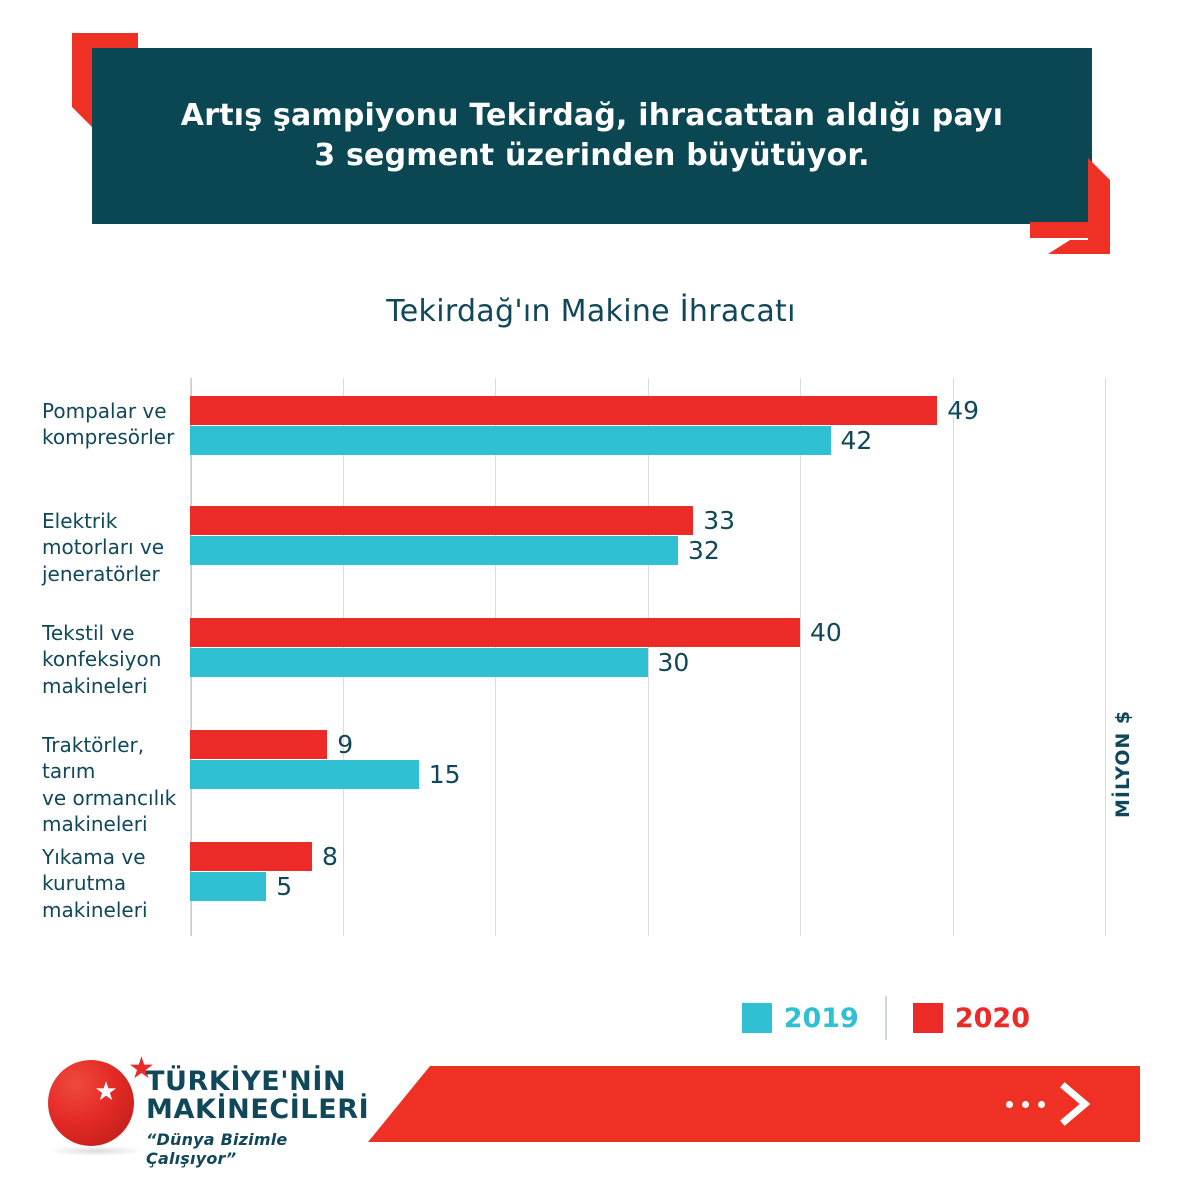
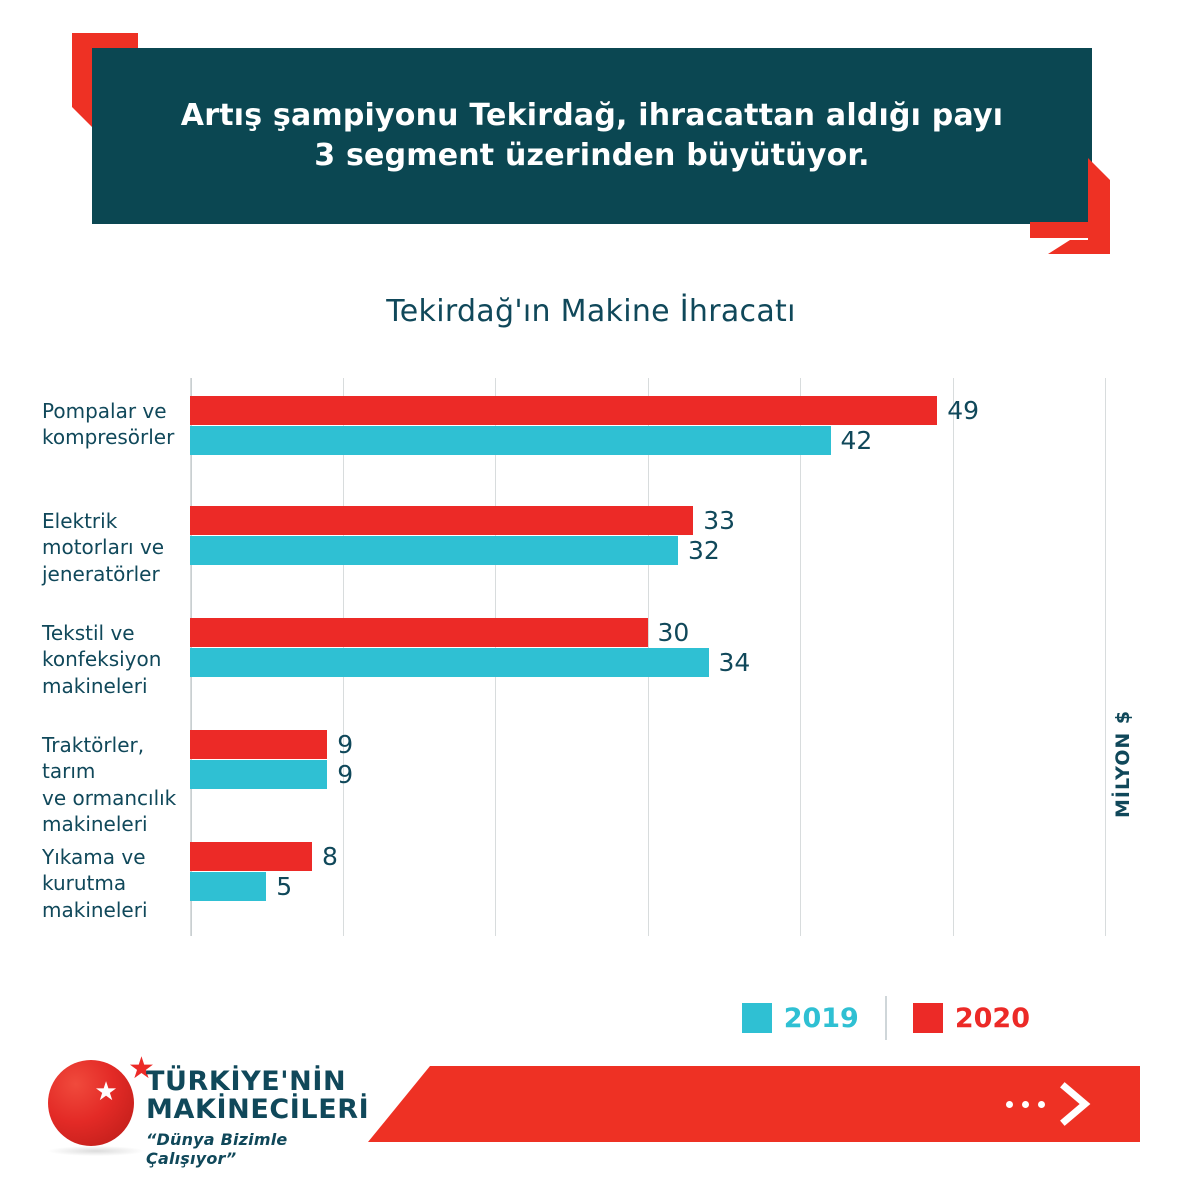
2020/Tekstil ve konfeksiyon makineleri: 40 -> 30
2019/Tekstil ve konfeksiyon makineleri: 30 -> 34
2019/Traktörler, tarım ve ormancılık makineleri: 15 -> 9
